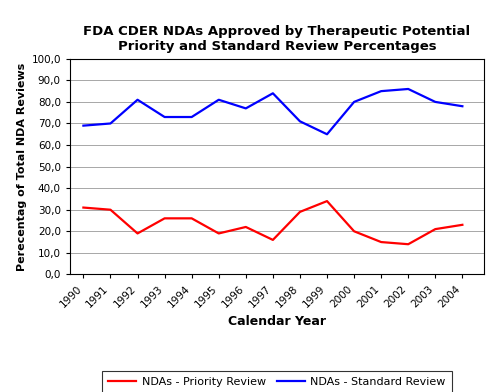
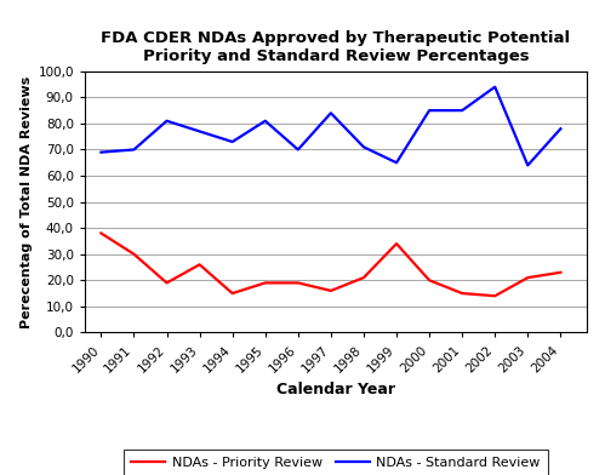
NDAs - Priority Review/1990: 31 -> 38
NDAs - Standard Review/1993: 73 -> 77
NDAs - Priority Review/1994: 26 -> 15
NDAs - Priority Review/1996: 22 -> 19
NDAs - Standard Review/1996: 77 -> 70
NDAs - Priority Review/1998: 29 -> 21
NDAs - Standard Review/2000: 80 -> 85
NDAs - Standard Review/2002: 86 -> 94
NDAs - Standard Review/2003: 80 -> 64
